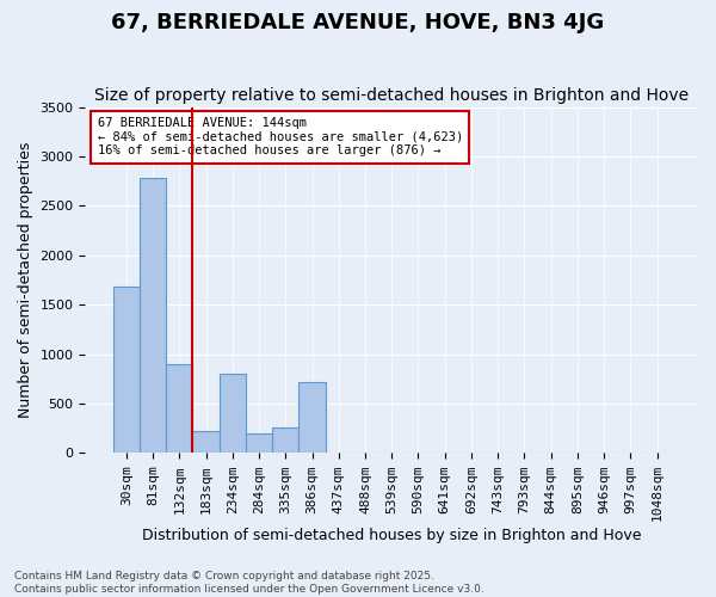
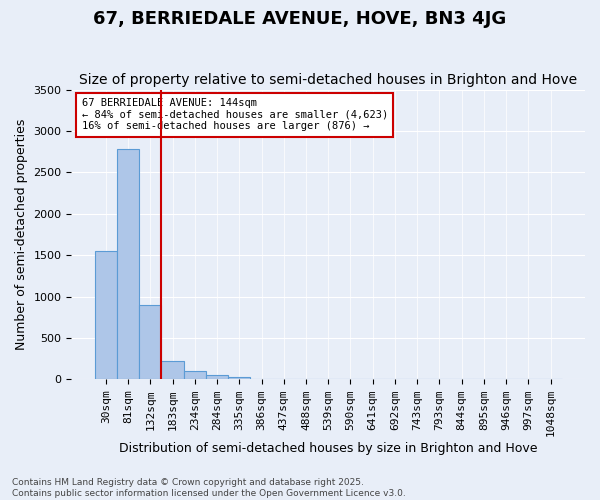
30sqm: 1680 -> 1550
234sqm: 800 -> 100
284sqm: 200 -> 50
335sqm: 260 -> 30
386sqm: 720 -> 10
